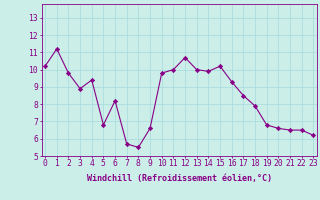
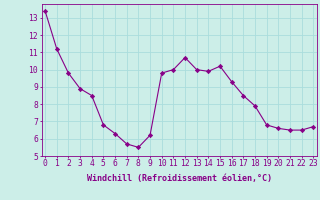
0: 10.2 -> 13.4
4: 9.4 -> 8.5
6: 8.2 -> 6.3
9: 6.6 -> 6.2
23: 6.2 -> 6.7
